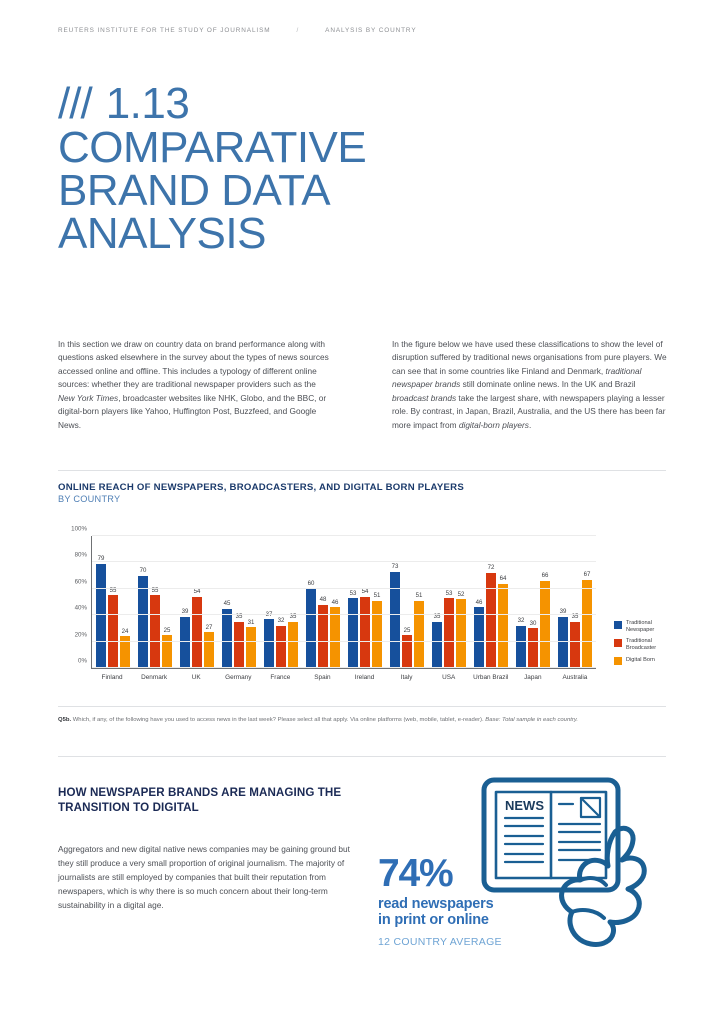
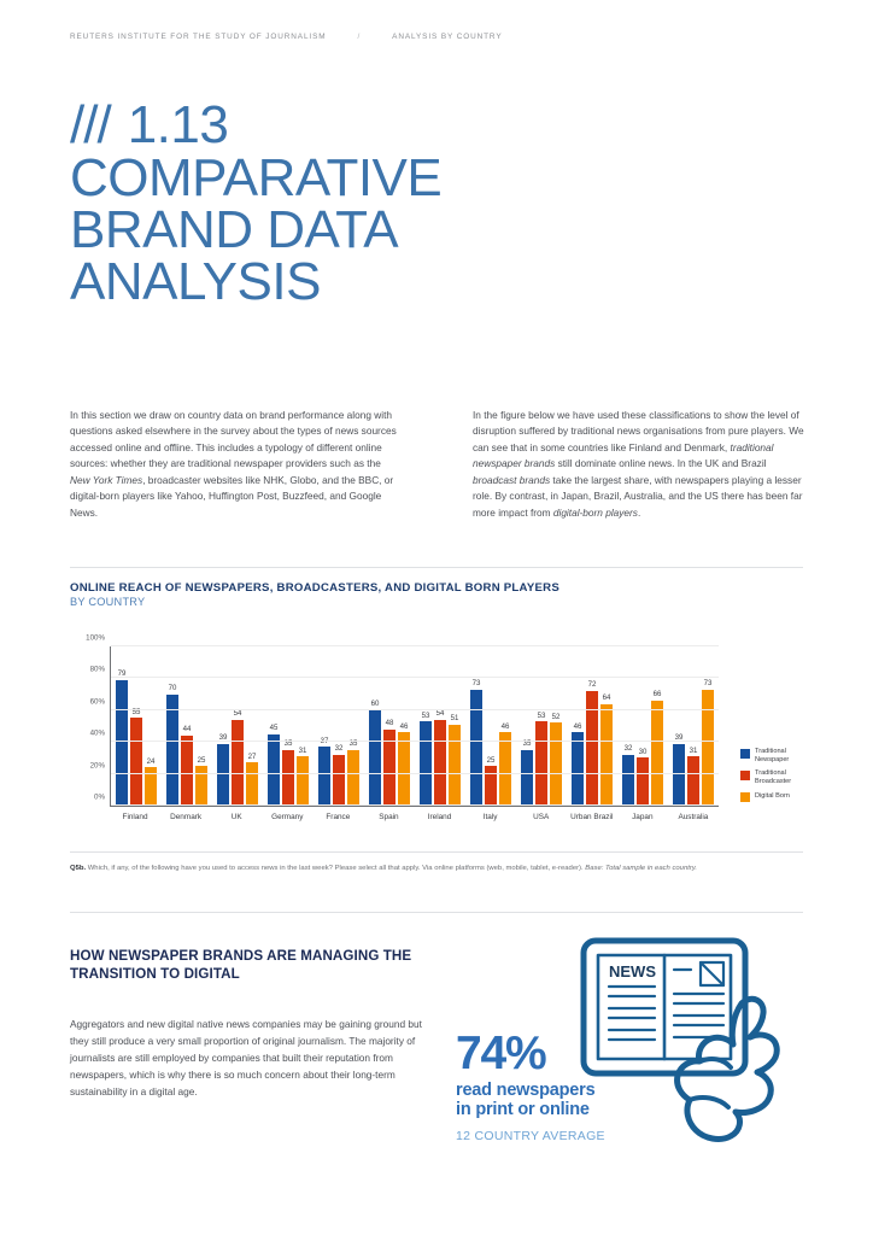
Traditional Broadcaster/Denmark: 55 -> 44
Digital Born/Italy: 51 -> 46
Traditional Broadcaster/Australia: 35 -> 31
Digital Born/Australia: 67 -> 73
